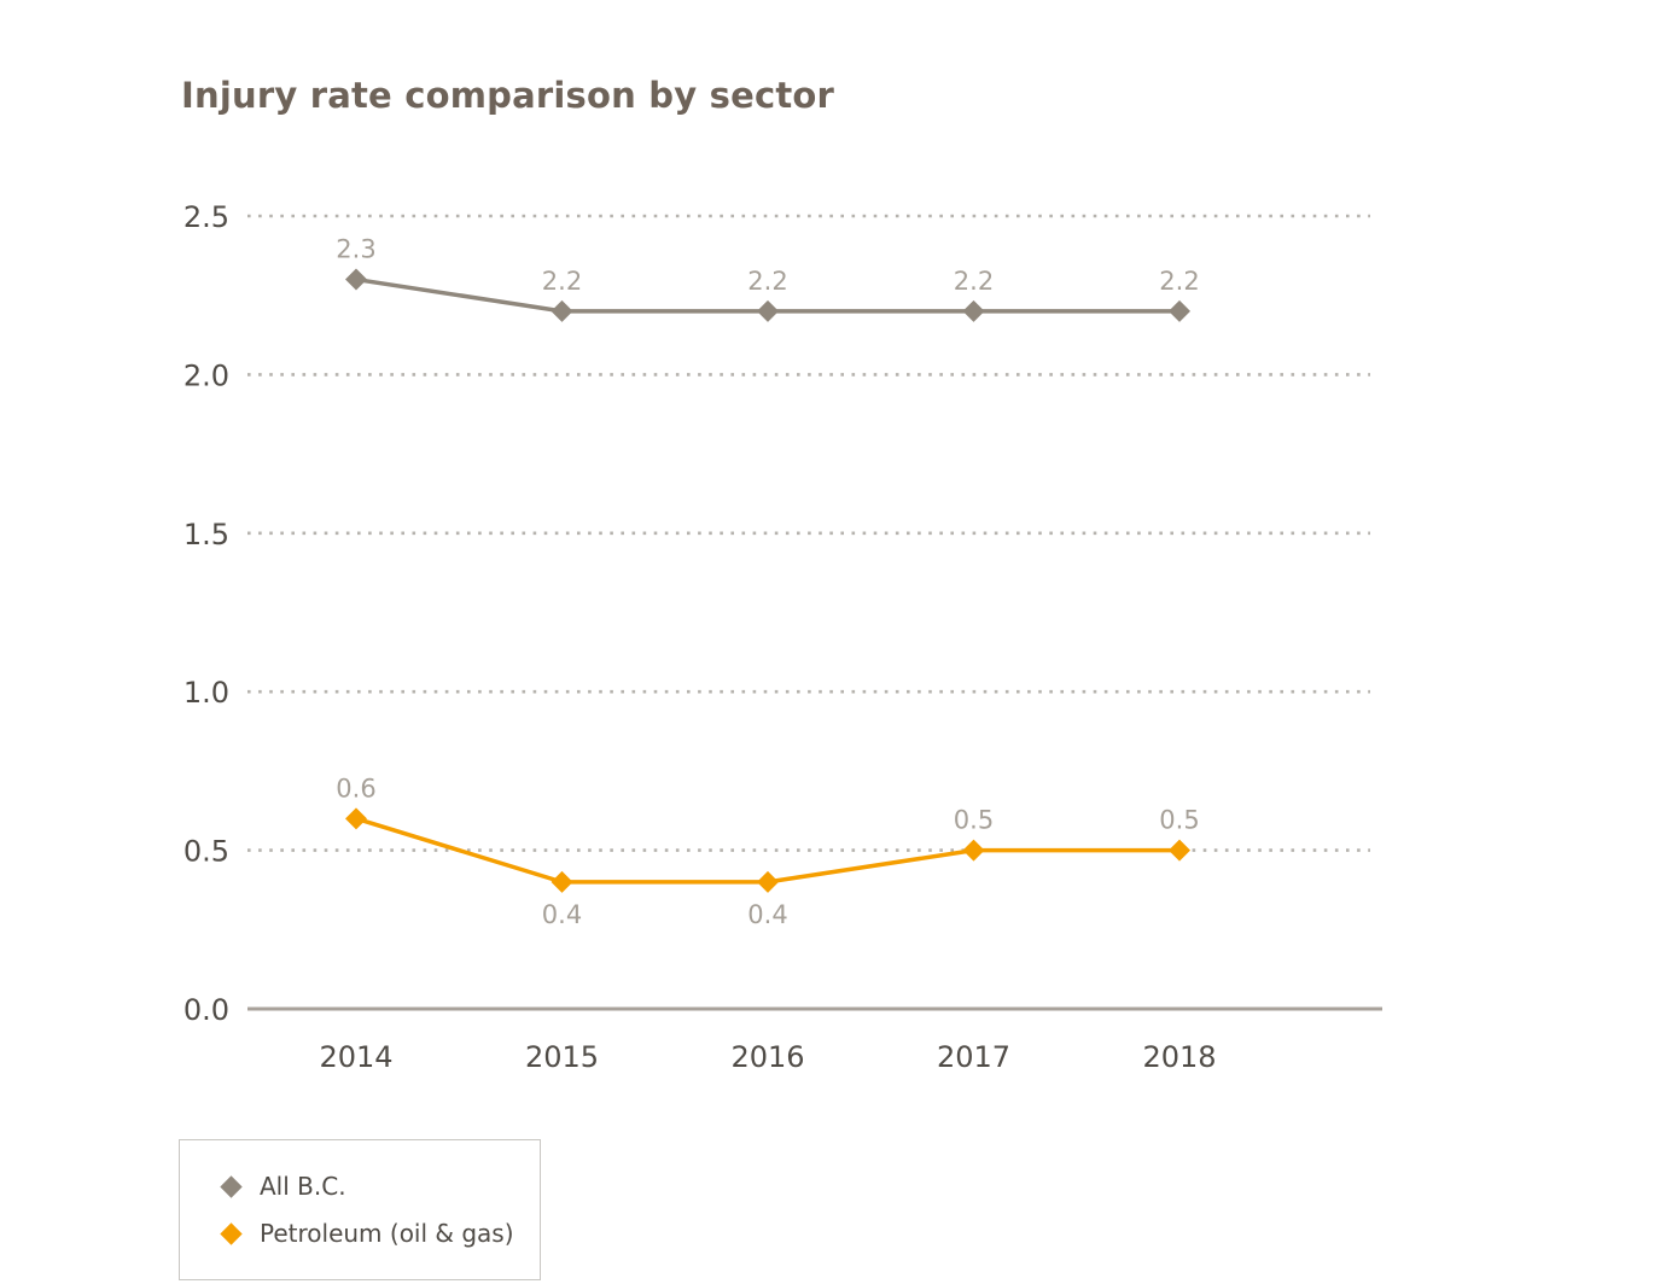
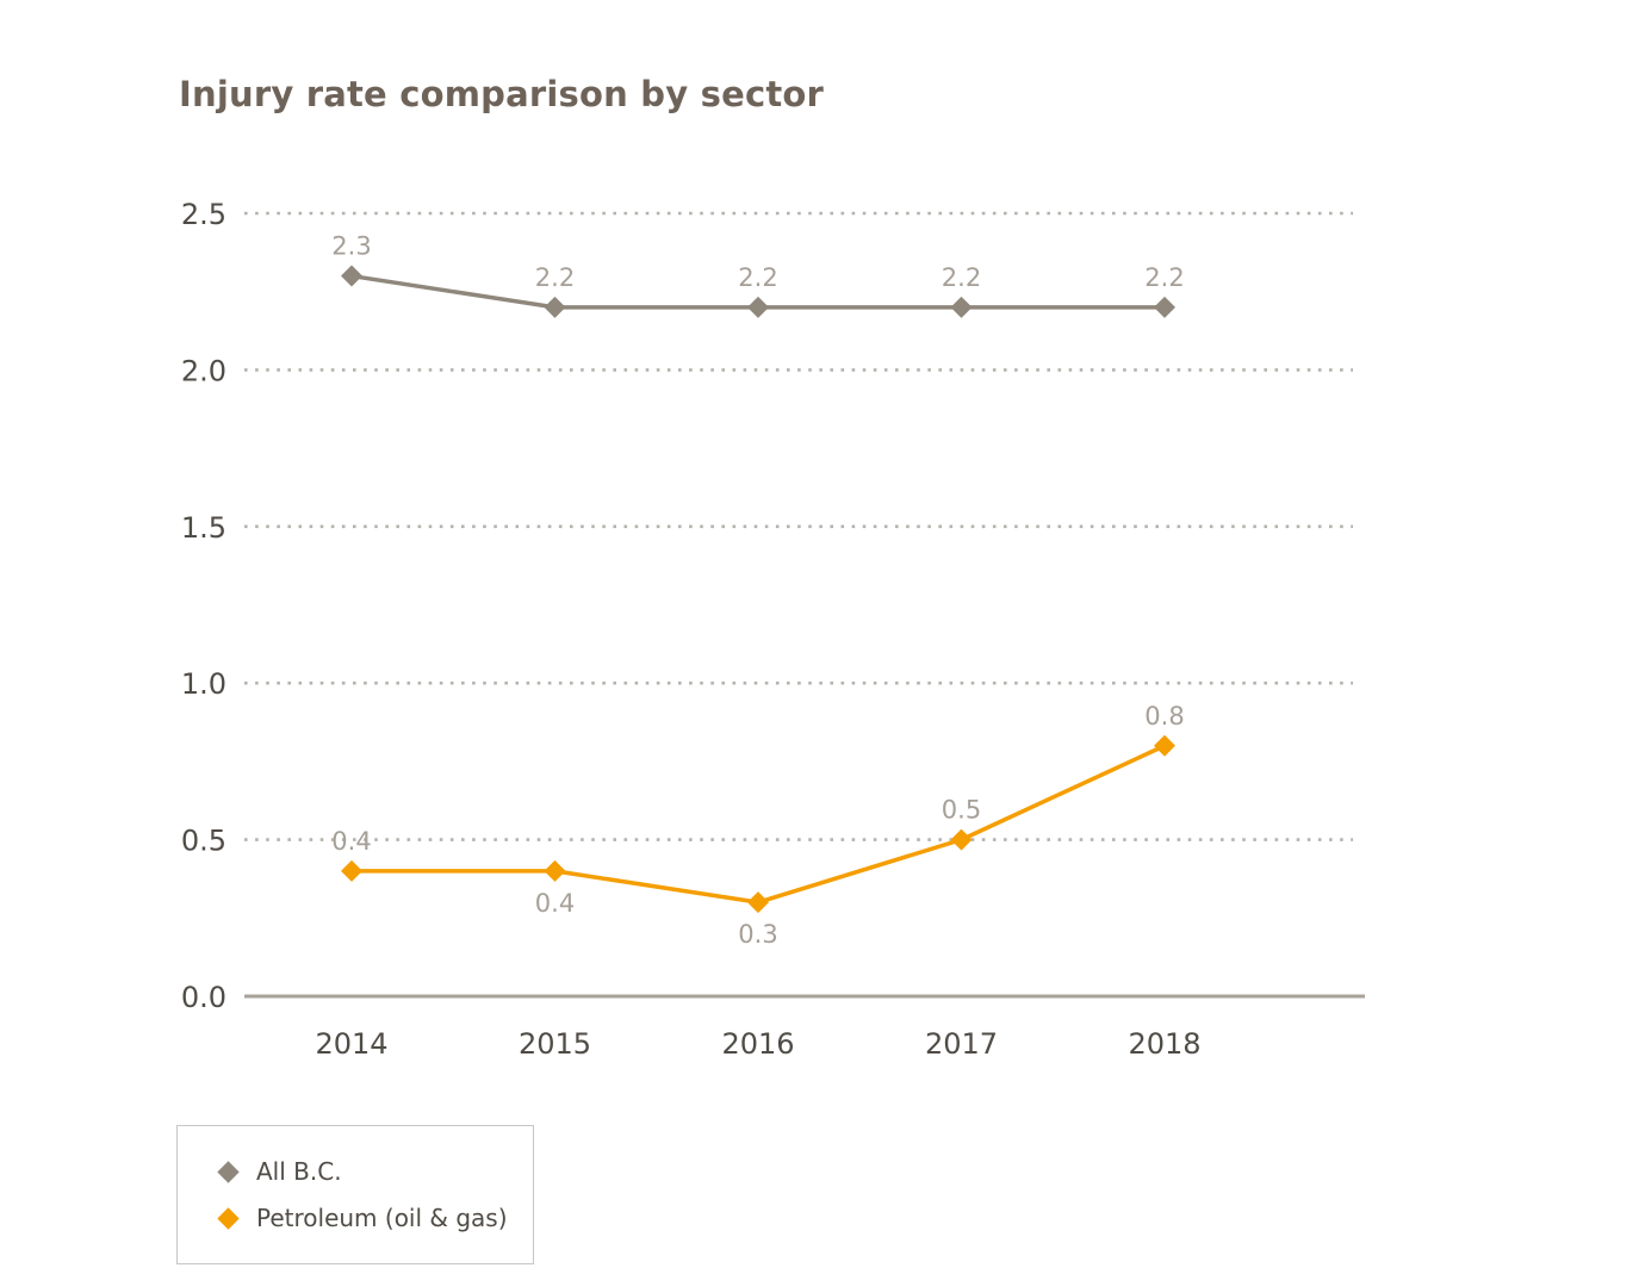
Petroleum (oil & gas)/2014: 0.6 -> 0.4
Petroleum (oil & gas)/2016: 0.4 -> 0.3
Petroleum (oil & gas)/2018: 0.5 -> 0.8
